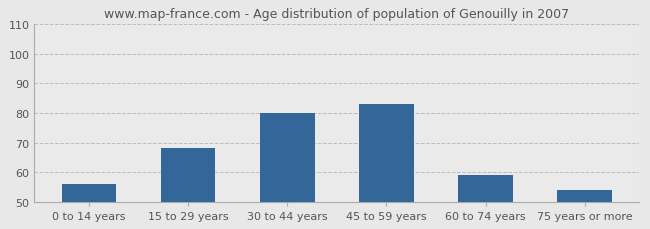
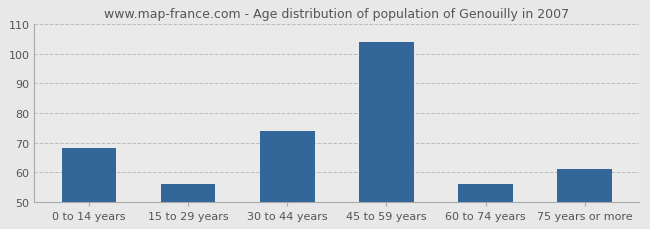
0 to 14 years: 56 -> 68
15 to 29 years: 68 -> 56
30 to 44 years: 80 -> 74
45 to 59 years: 83 -> 104
60 to 74 years: 59 -> 56
75 years or more: 54 -> 61
